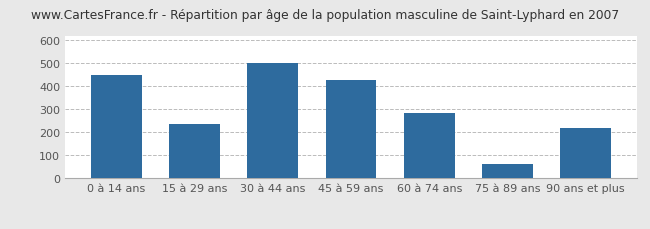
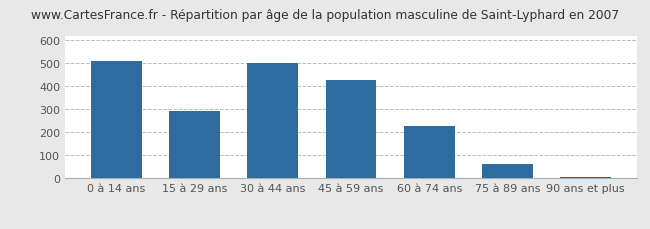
0 à 14 ans: 450 -> 510
15 à 29 ans: 235 -> 295
60 à 74 ans: 285 -> 230
90 ans et plus: 220 -> 8
